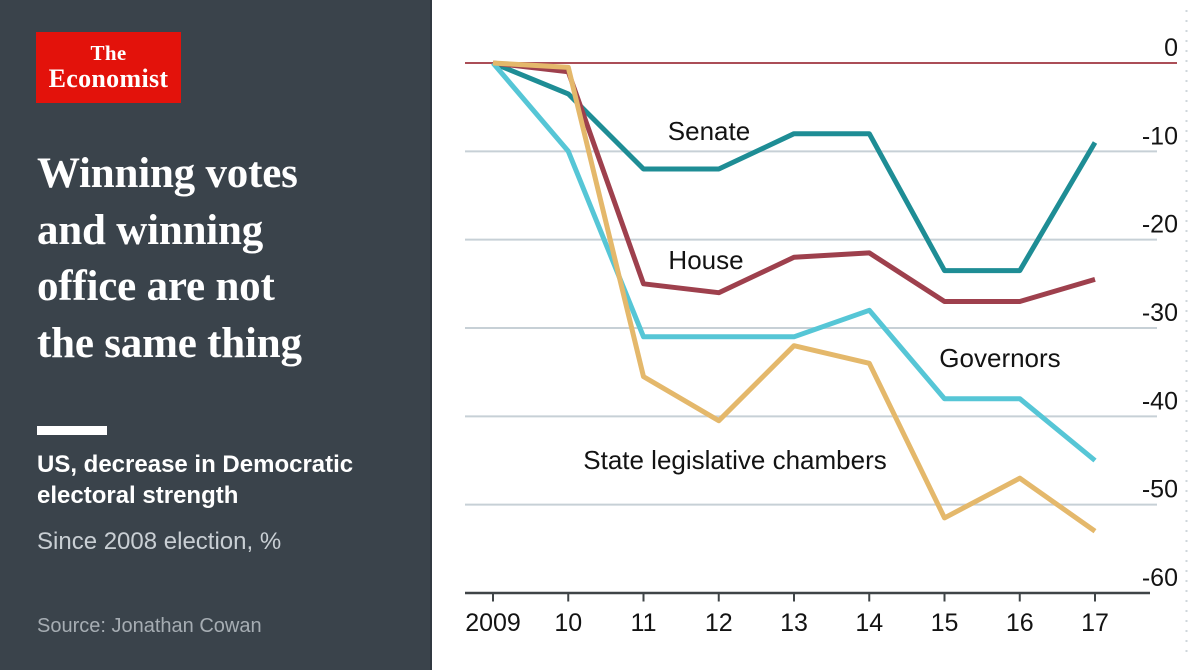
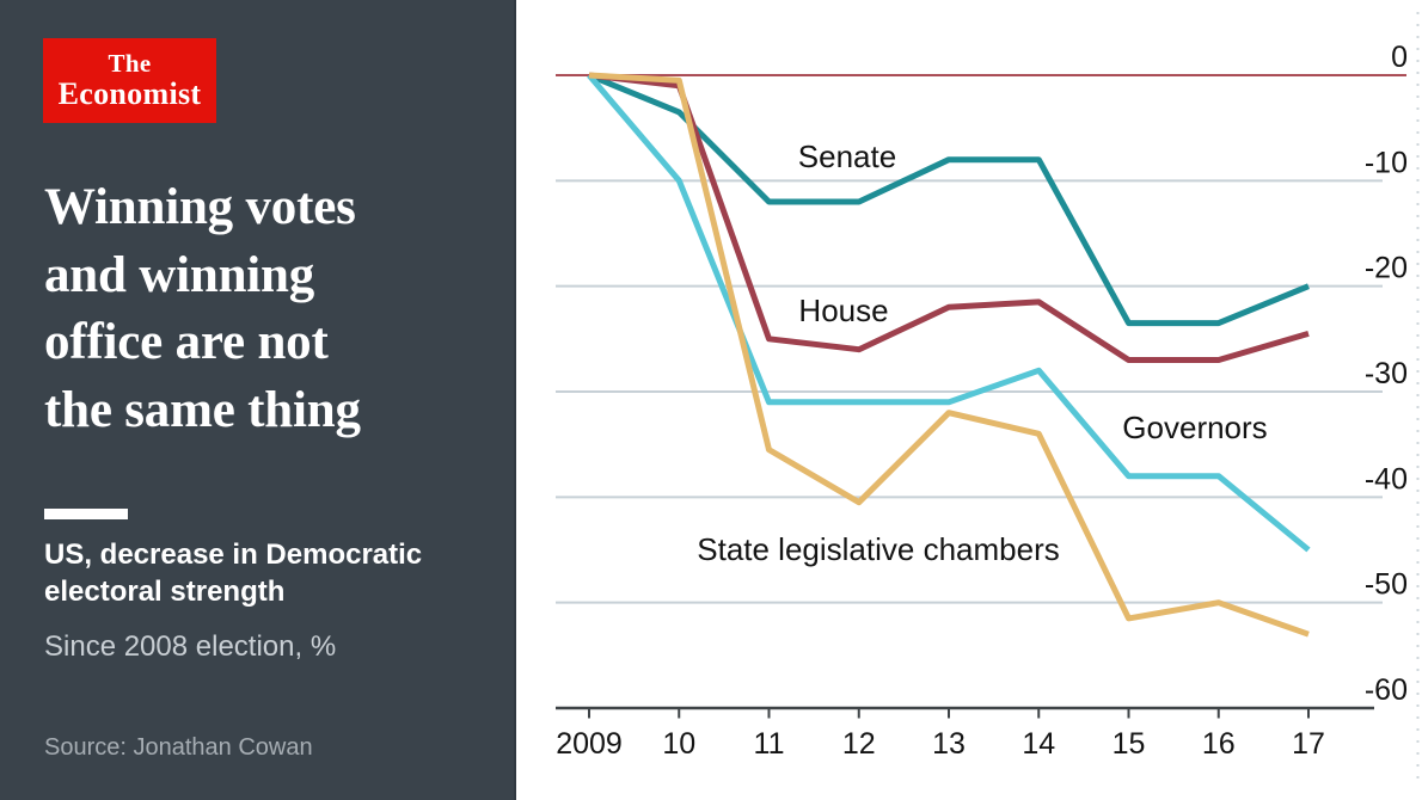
State legislative chambers/16: -47 -> -50
Senate/17: -9 -> -20
